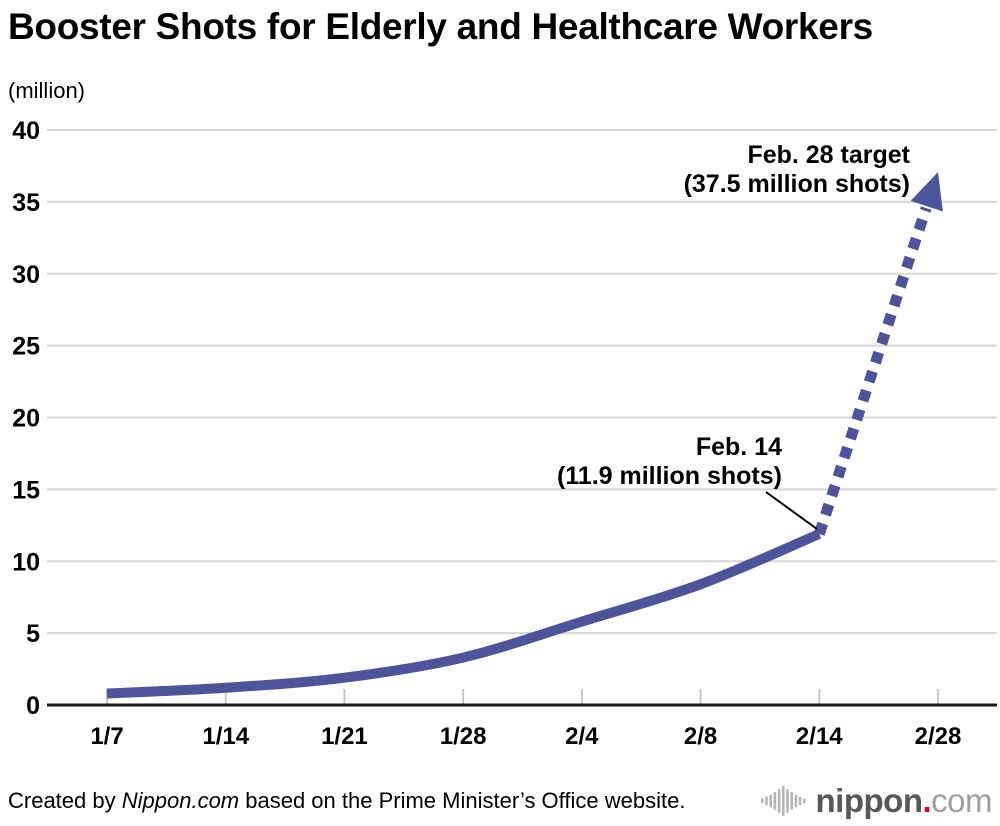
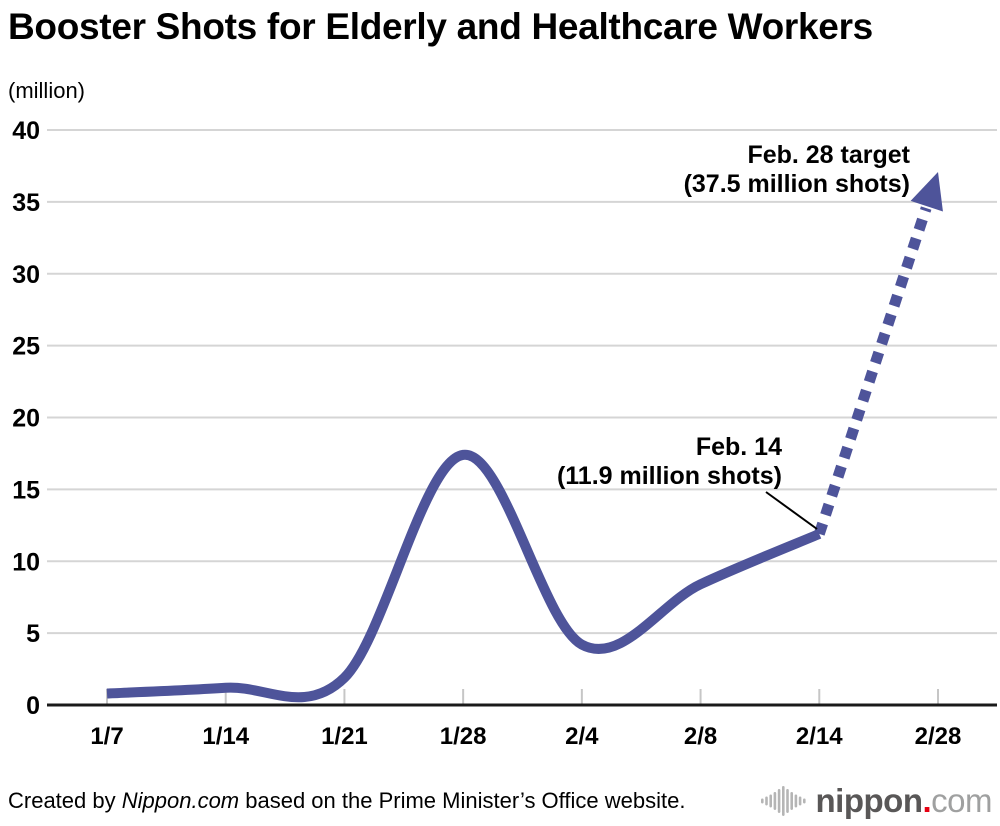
1/28: 3.3 -> 17.4
2/4: 5.8 -> 4.2
